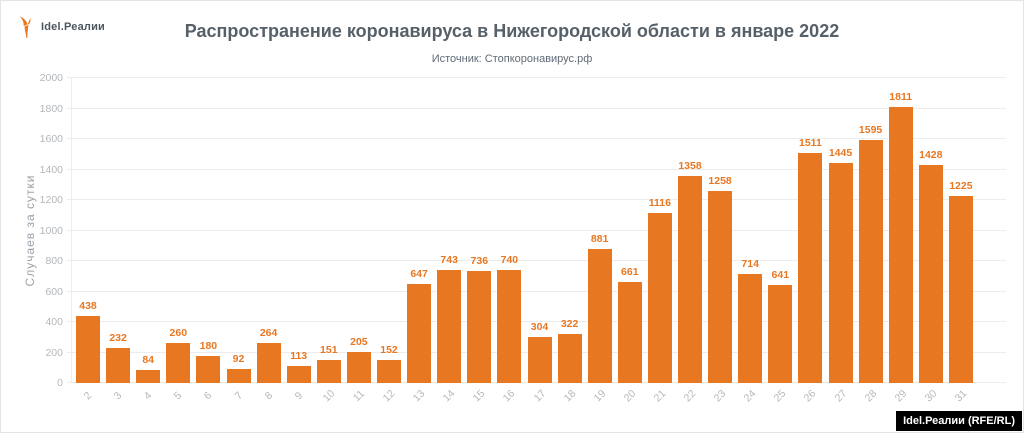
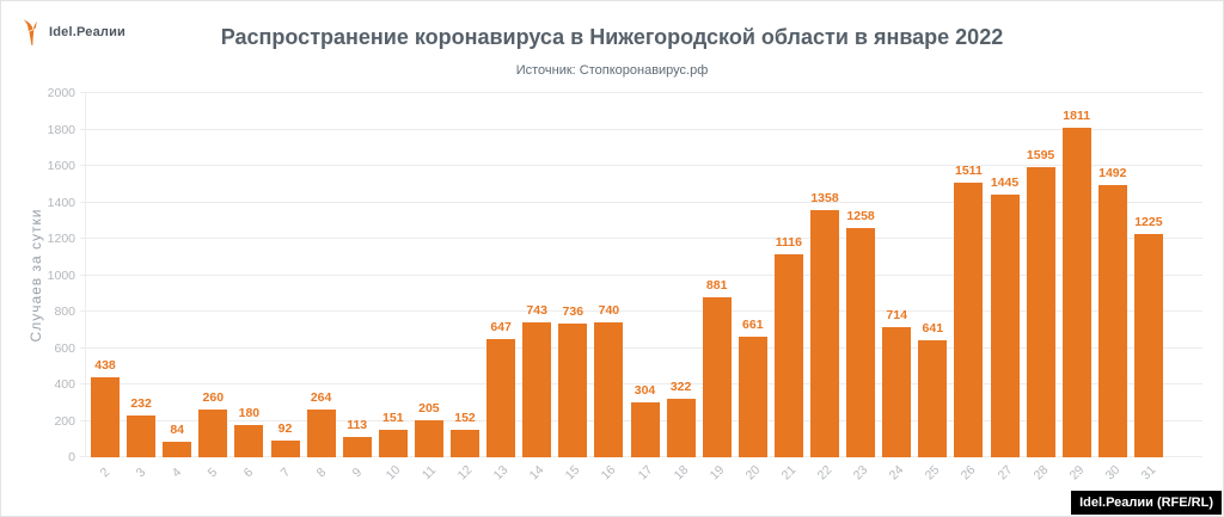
30: 1428 -> 1492
